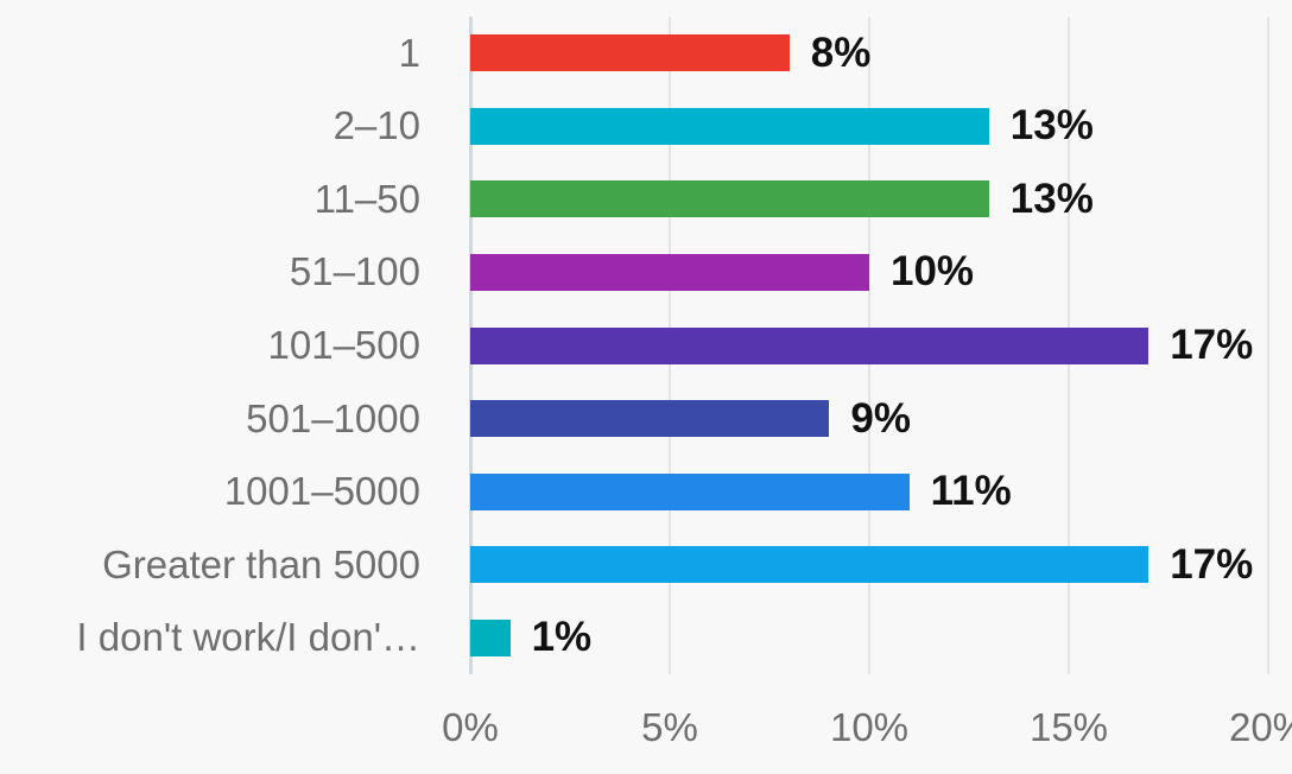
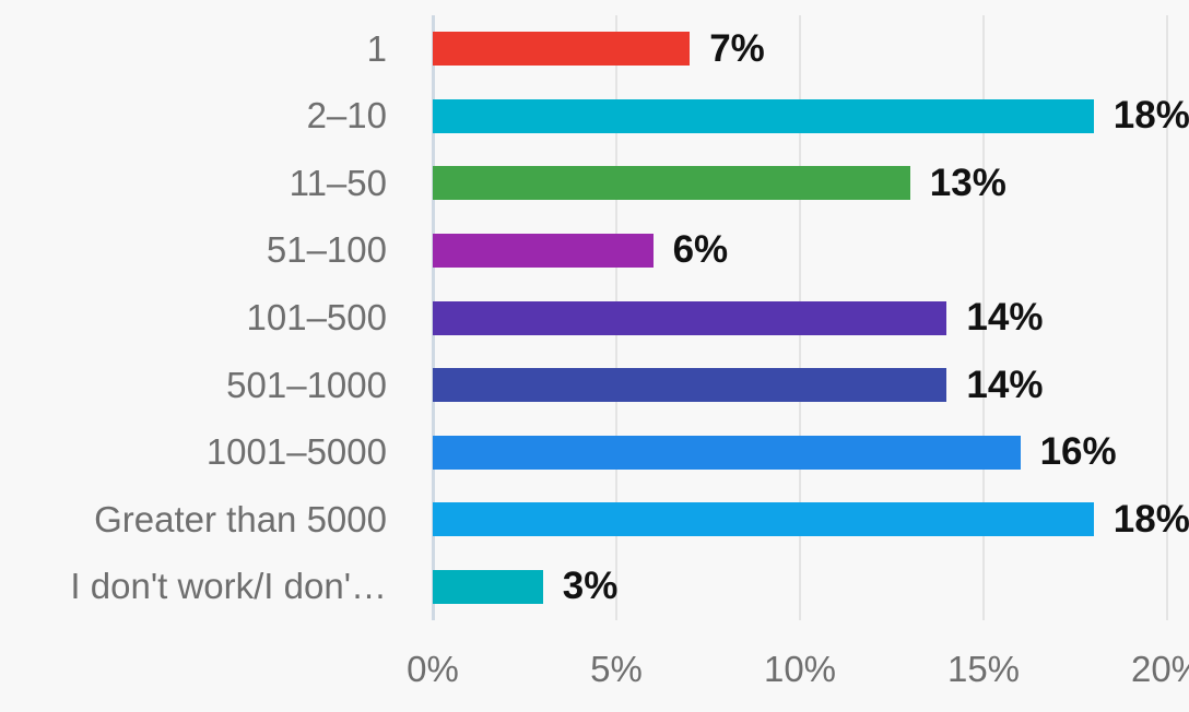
1: 8% -> 7%
2–10: 13% -> 18%
51–100: 10% -> 6%
101–500: 17% -> 14%
501–1000: 9% -> 14%
1001–5000: 11% -> 16%
Greater than 5000: 17% -> 18%
I don't work/I don'…: 1% -> 3%
